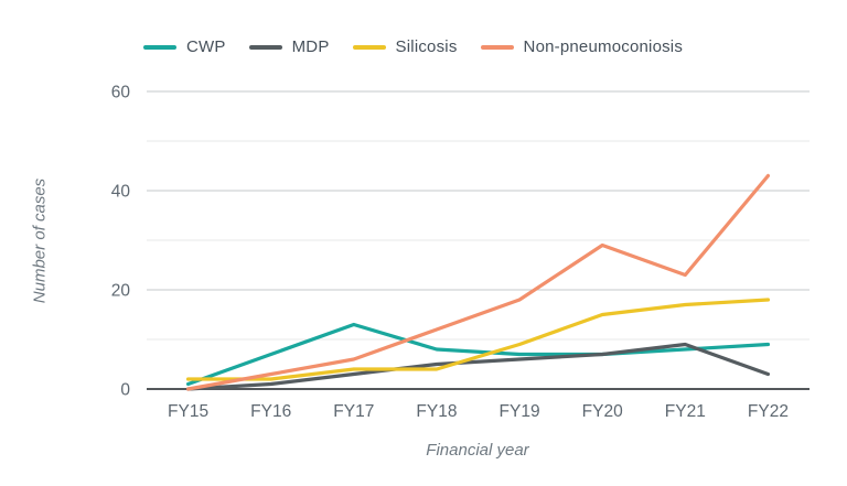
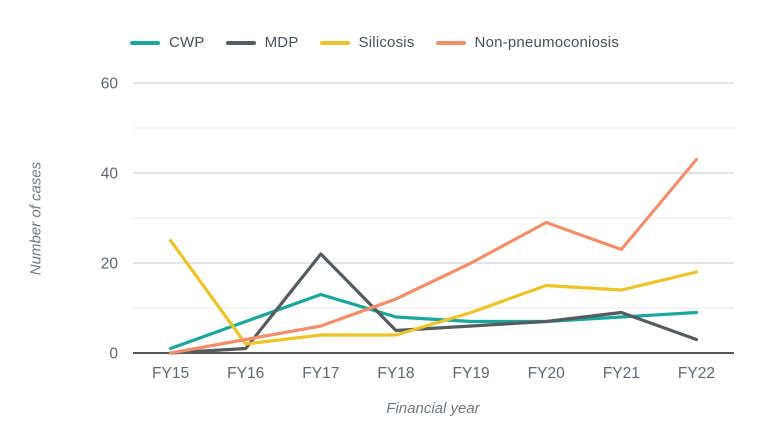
Silicosis/FY15: 2 -> 25
MDP/FY17: 3 -> 22
Non-pneumoconiosis/FY19: 18 -> 20
Silicosis/FY21: 17 -> 14
